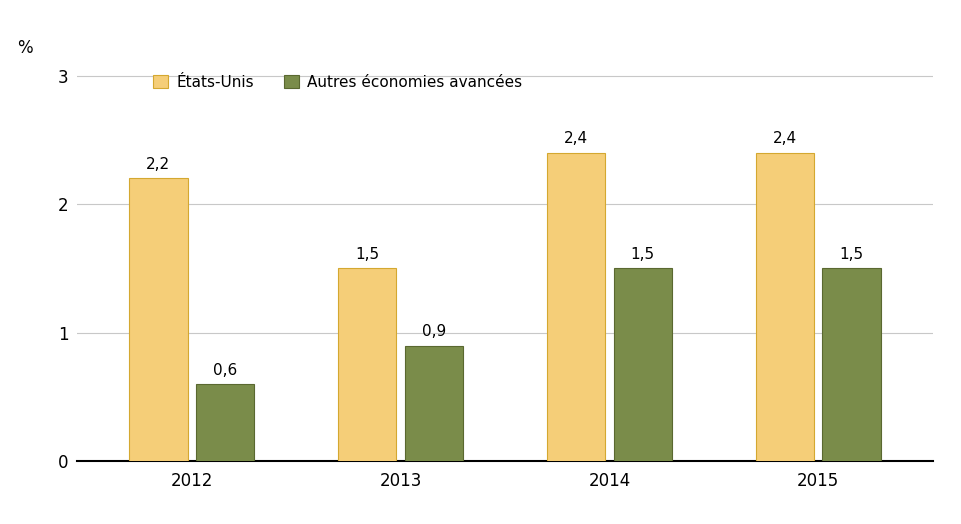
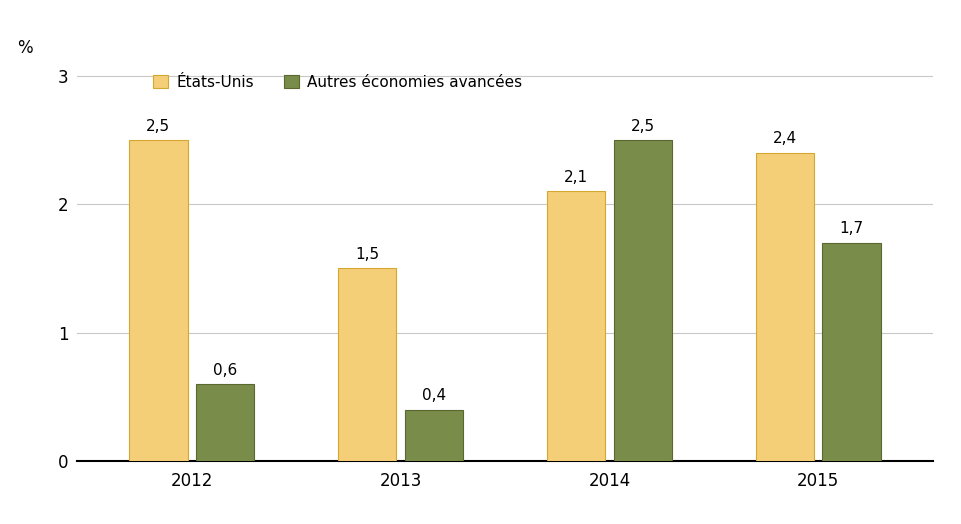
États-Unis/2012: 2,2 -> 2,5
Autres économies avancées/2013: 0,9 -> 0,4
États-Unis/2014: 2,4 -> 2,1
Autres économies avancées/2014: 1,5 -> 2,5
Autres économies avancées/2015: 1,5 -> 1,7
